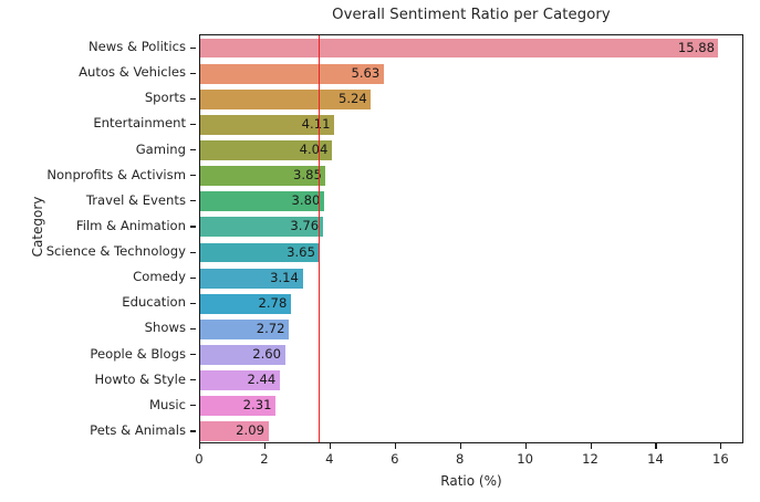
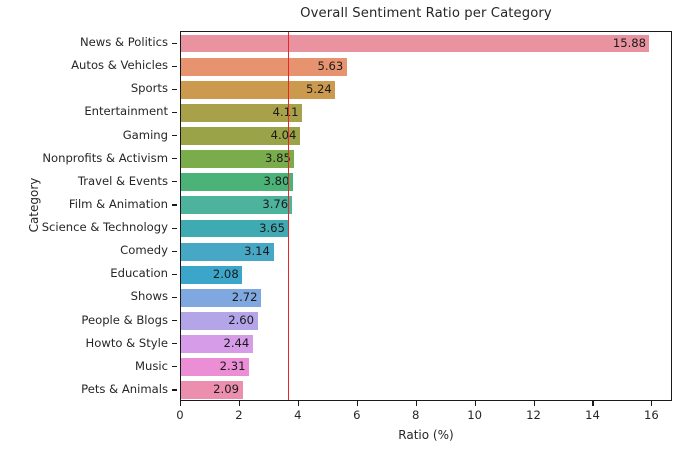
Education: 2.78 -> 2.08
